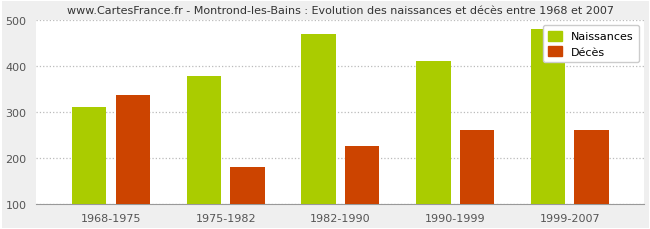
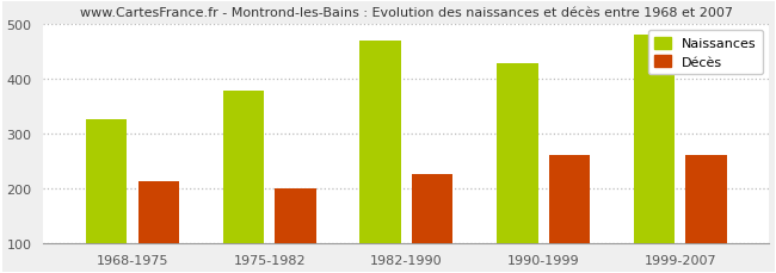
Naissances/1968-1975: 310 -> 325
Décès/1968-1975: 335 -> 213
Décès/1975-1982: 180 -> 200
Naissances/1990-1999: 410 -> 428
